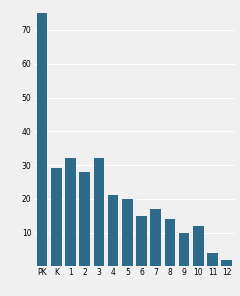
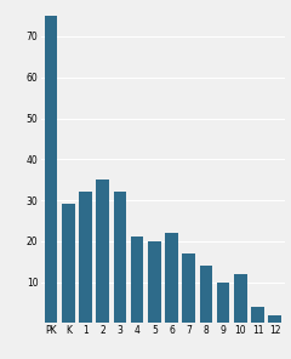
2: 28 -> 35
6: 15 -> 22
